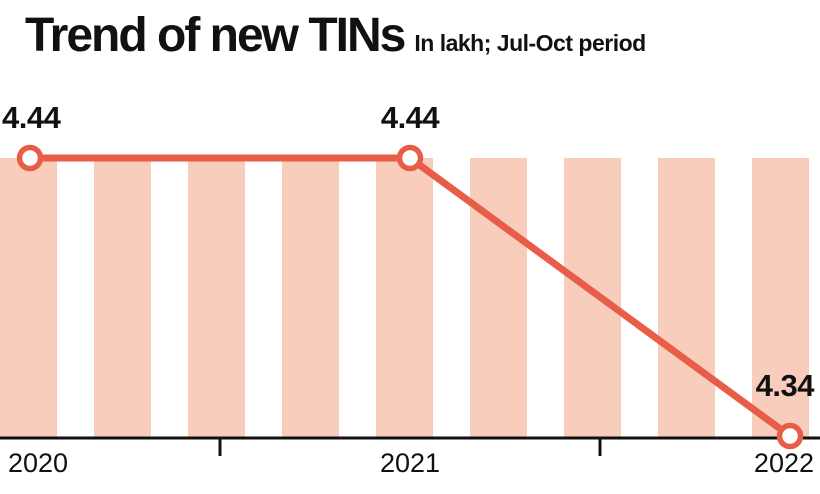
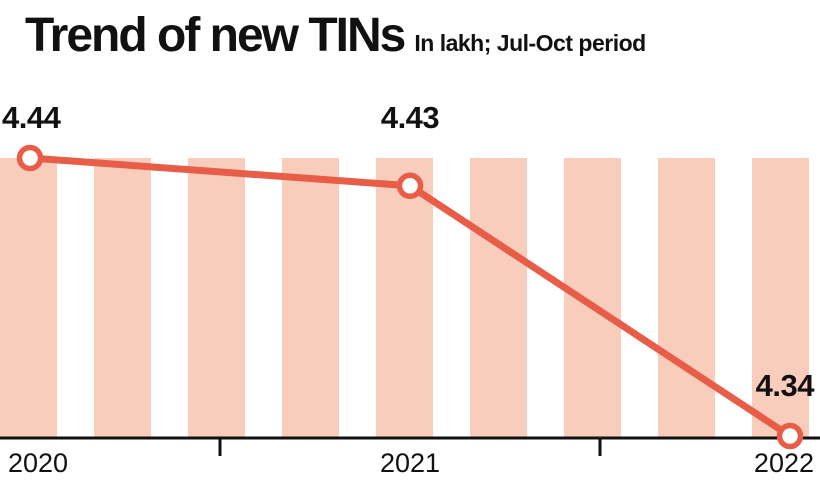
2021: 4.44 -> 4.43
